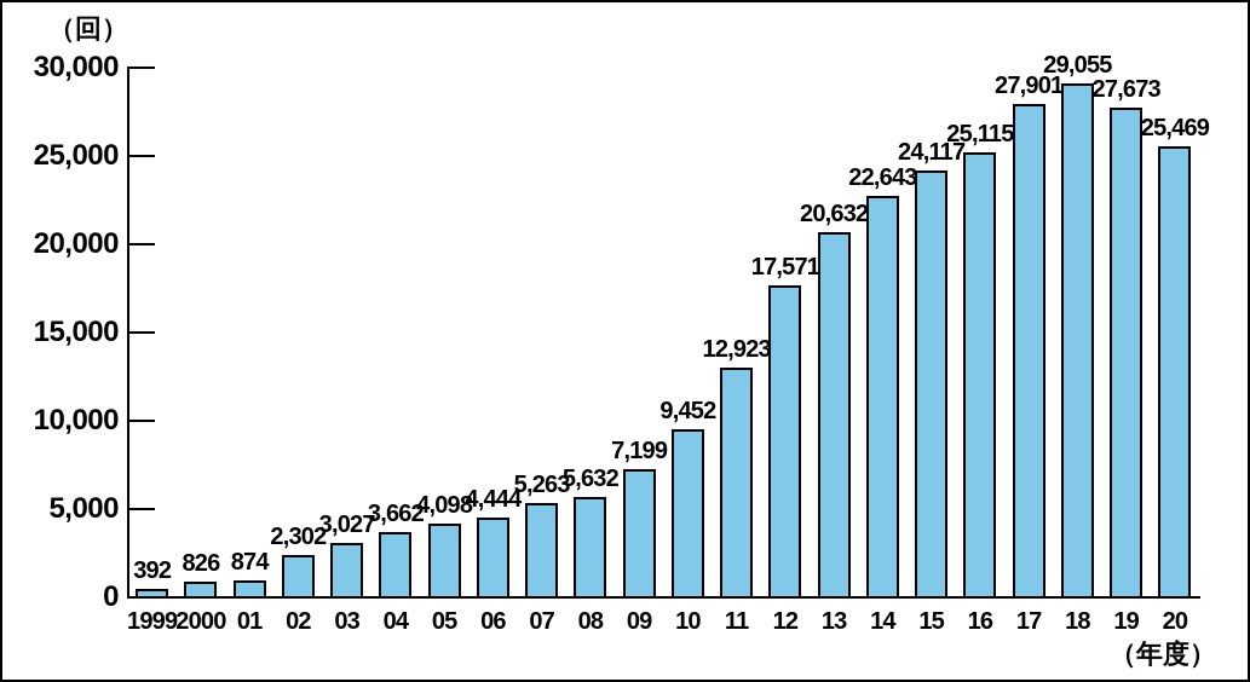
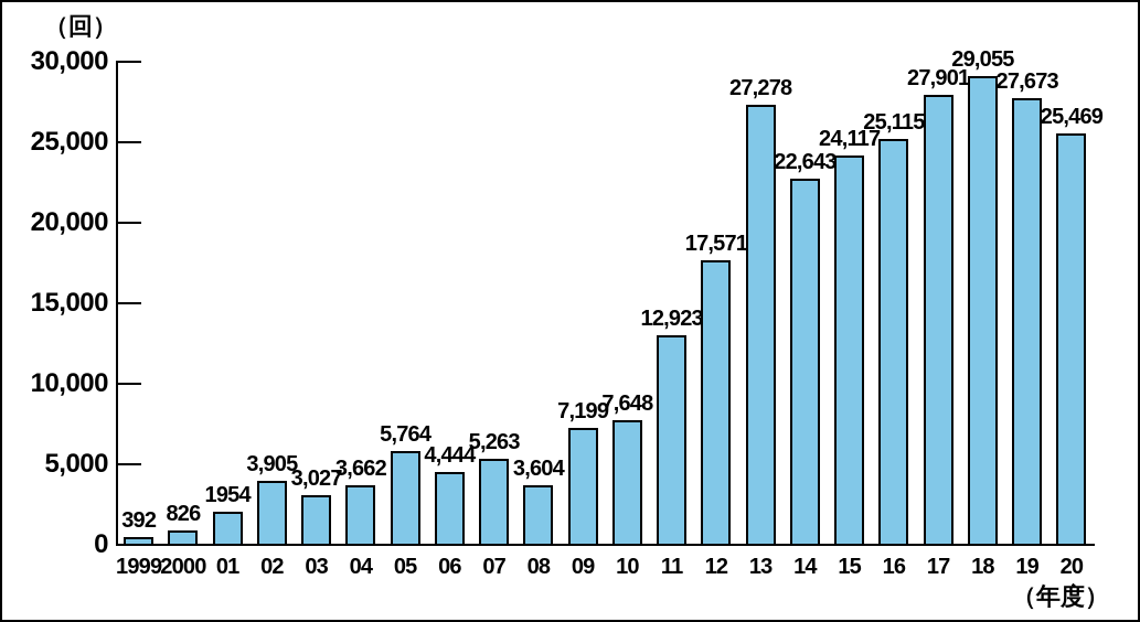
01: 874 -> 1954
02: 2,302 -> 3,905
05: 4,098 -> 5,764
08: 5,632 -> 3,604
10: 9,452 -> 7,648
13: 20,632 -> 27,278
